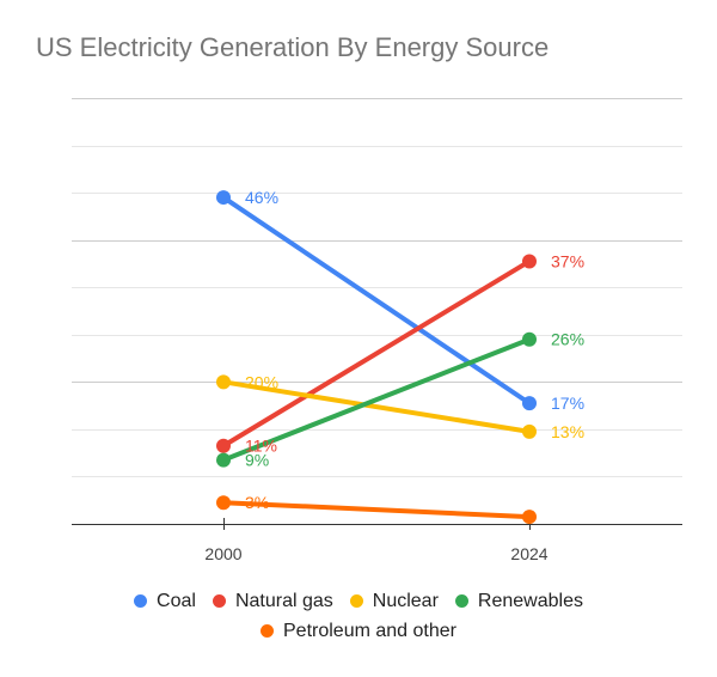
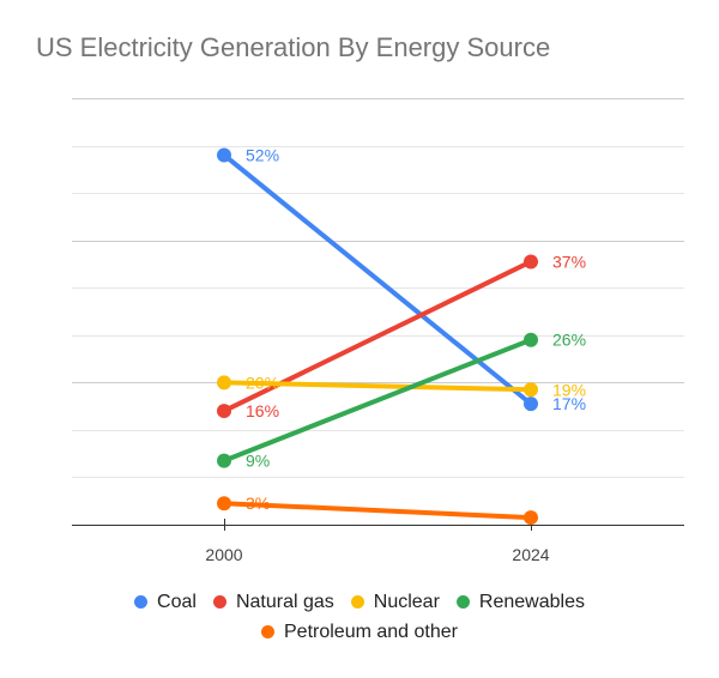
Coal/2000: 46% -> 52%
Natural gas/2000: 11% -> 16%
Nuclear/2024: 13% -> 19%
